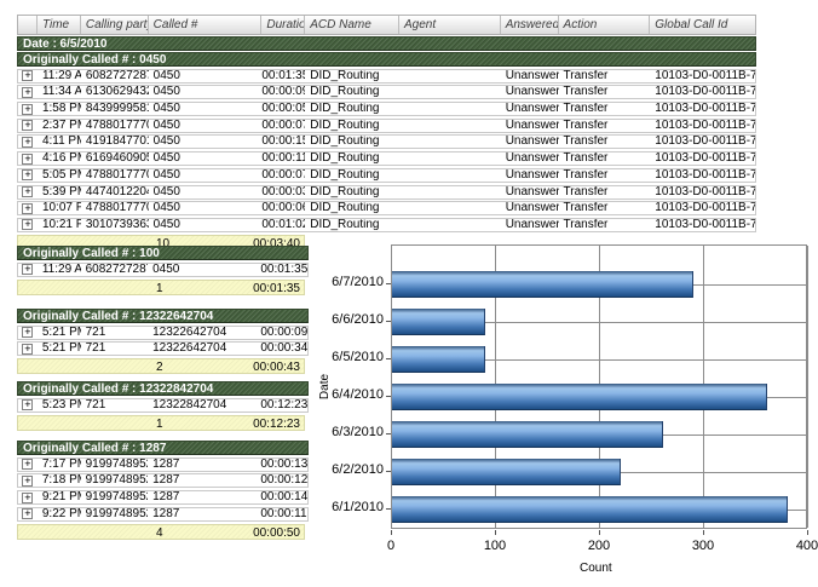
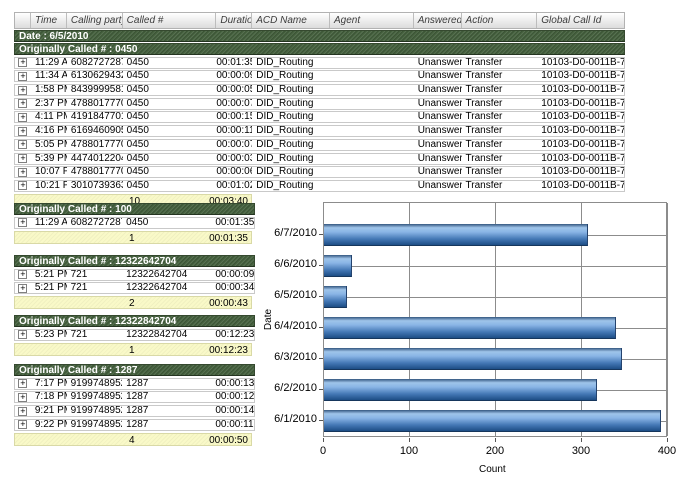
6/7/2010: 290 -> 310
6/6/2010: 90 -> 30
6/5/2010: 90 -> 30
6/4/2010: 360 -> 340
6/3/2010: 260 -> 350
6/2/2010: 220 -> 320
6/1/2010: 380 -> 390
